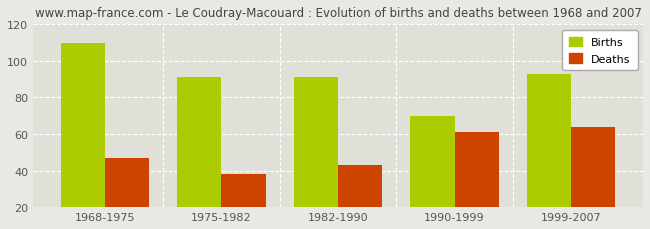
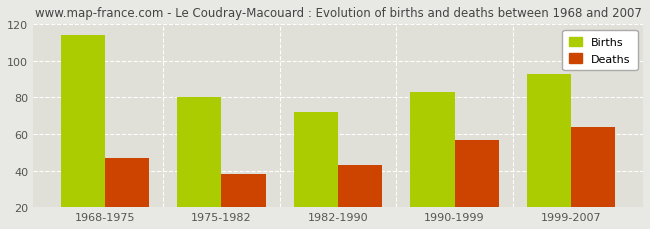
Births/1968-1975: 110 -> 114
Births/1975-1982: 91 -> 80
Births/1982-1990: 91 -> 72
Births/1990-1999: 70 -> 83
Deaths/1990-1999: 61 -> 57
